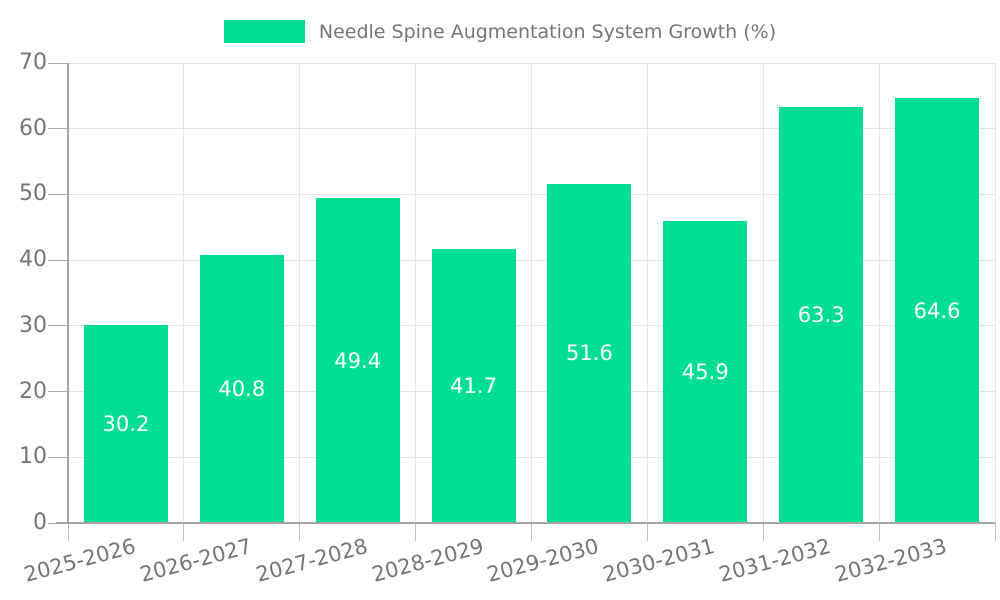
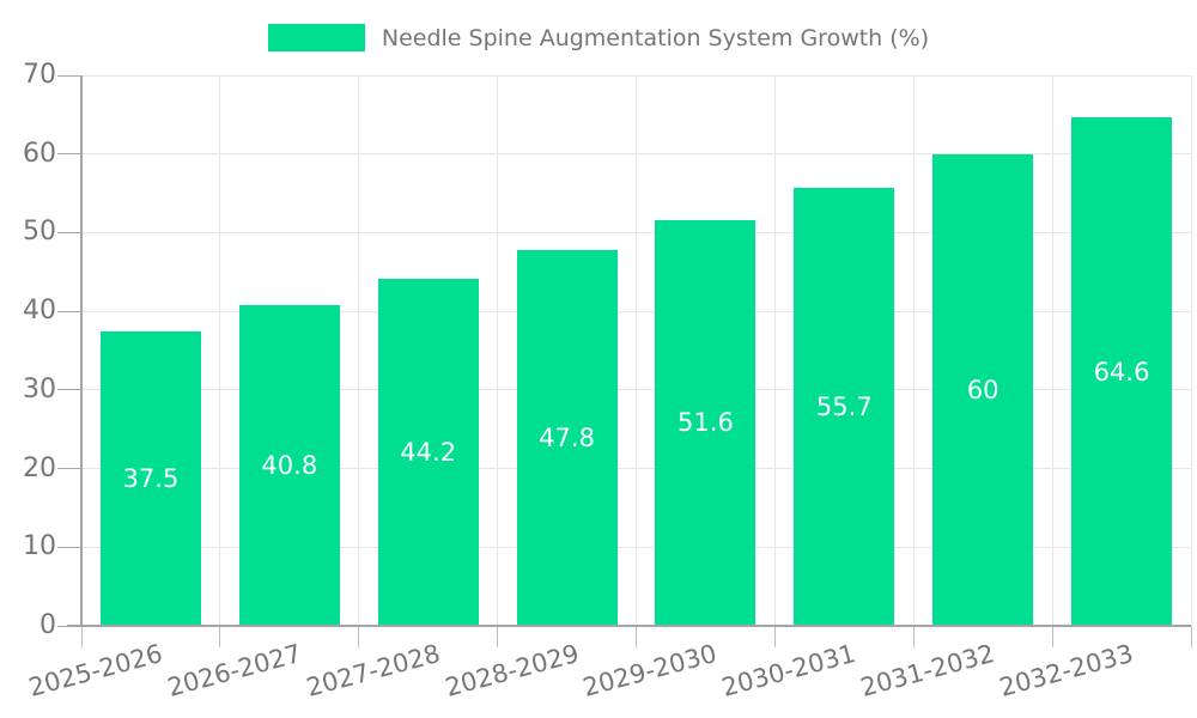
2025-2026: 30.2 -> 37.5
2027-2028: 49.4 -> 44.2
2028-2029: 41.7 -> 47.8
2030-2031: 45.9 -> 55.7
2031-2032: 63.3 -> 60
